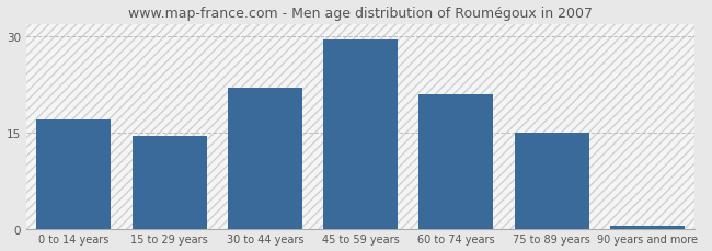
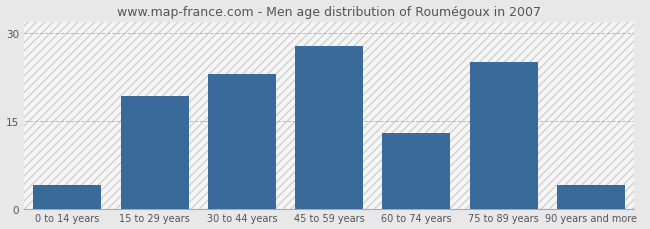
0 to 14 years: 17.0 -> 4.0
15 to 29 years: 14.5 -> 19.2
30 to 44 years: 22.0 -> 23.0
45 to 59 years: 29.5 -> 27.8
60 to 74 years: 21.0 -> 13.0
75 to 89 years: 15.0 -> 25.0
90 years and more: 0.5 -> 4.0
